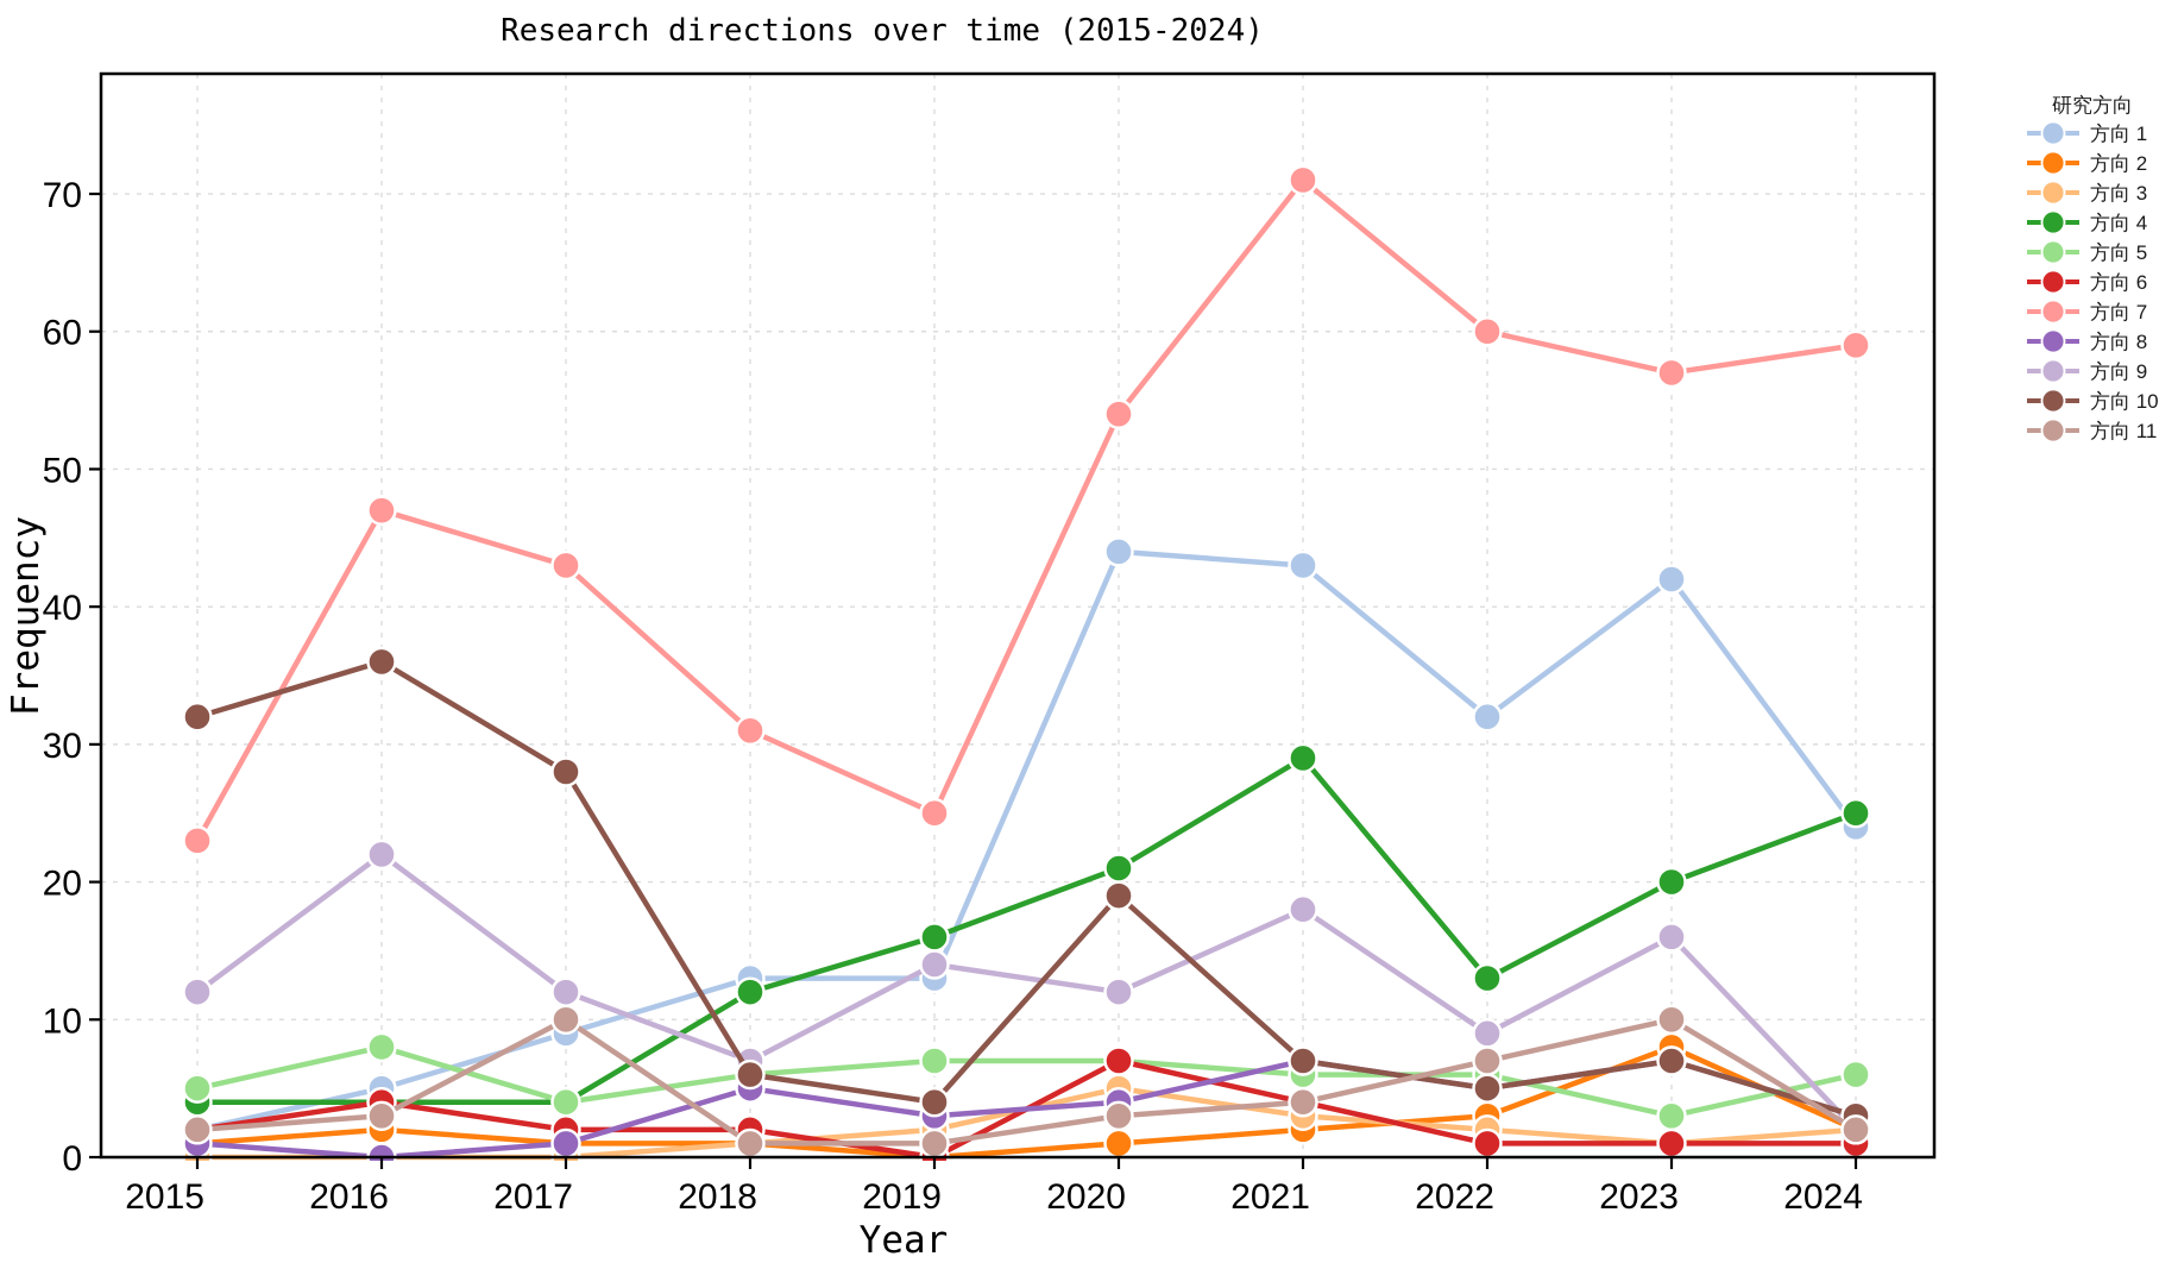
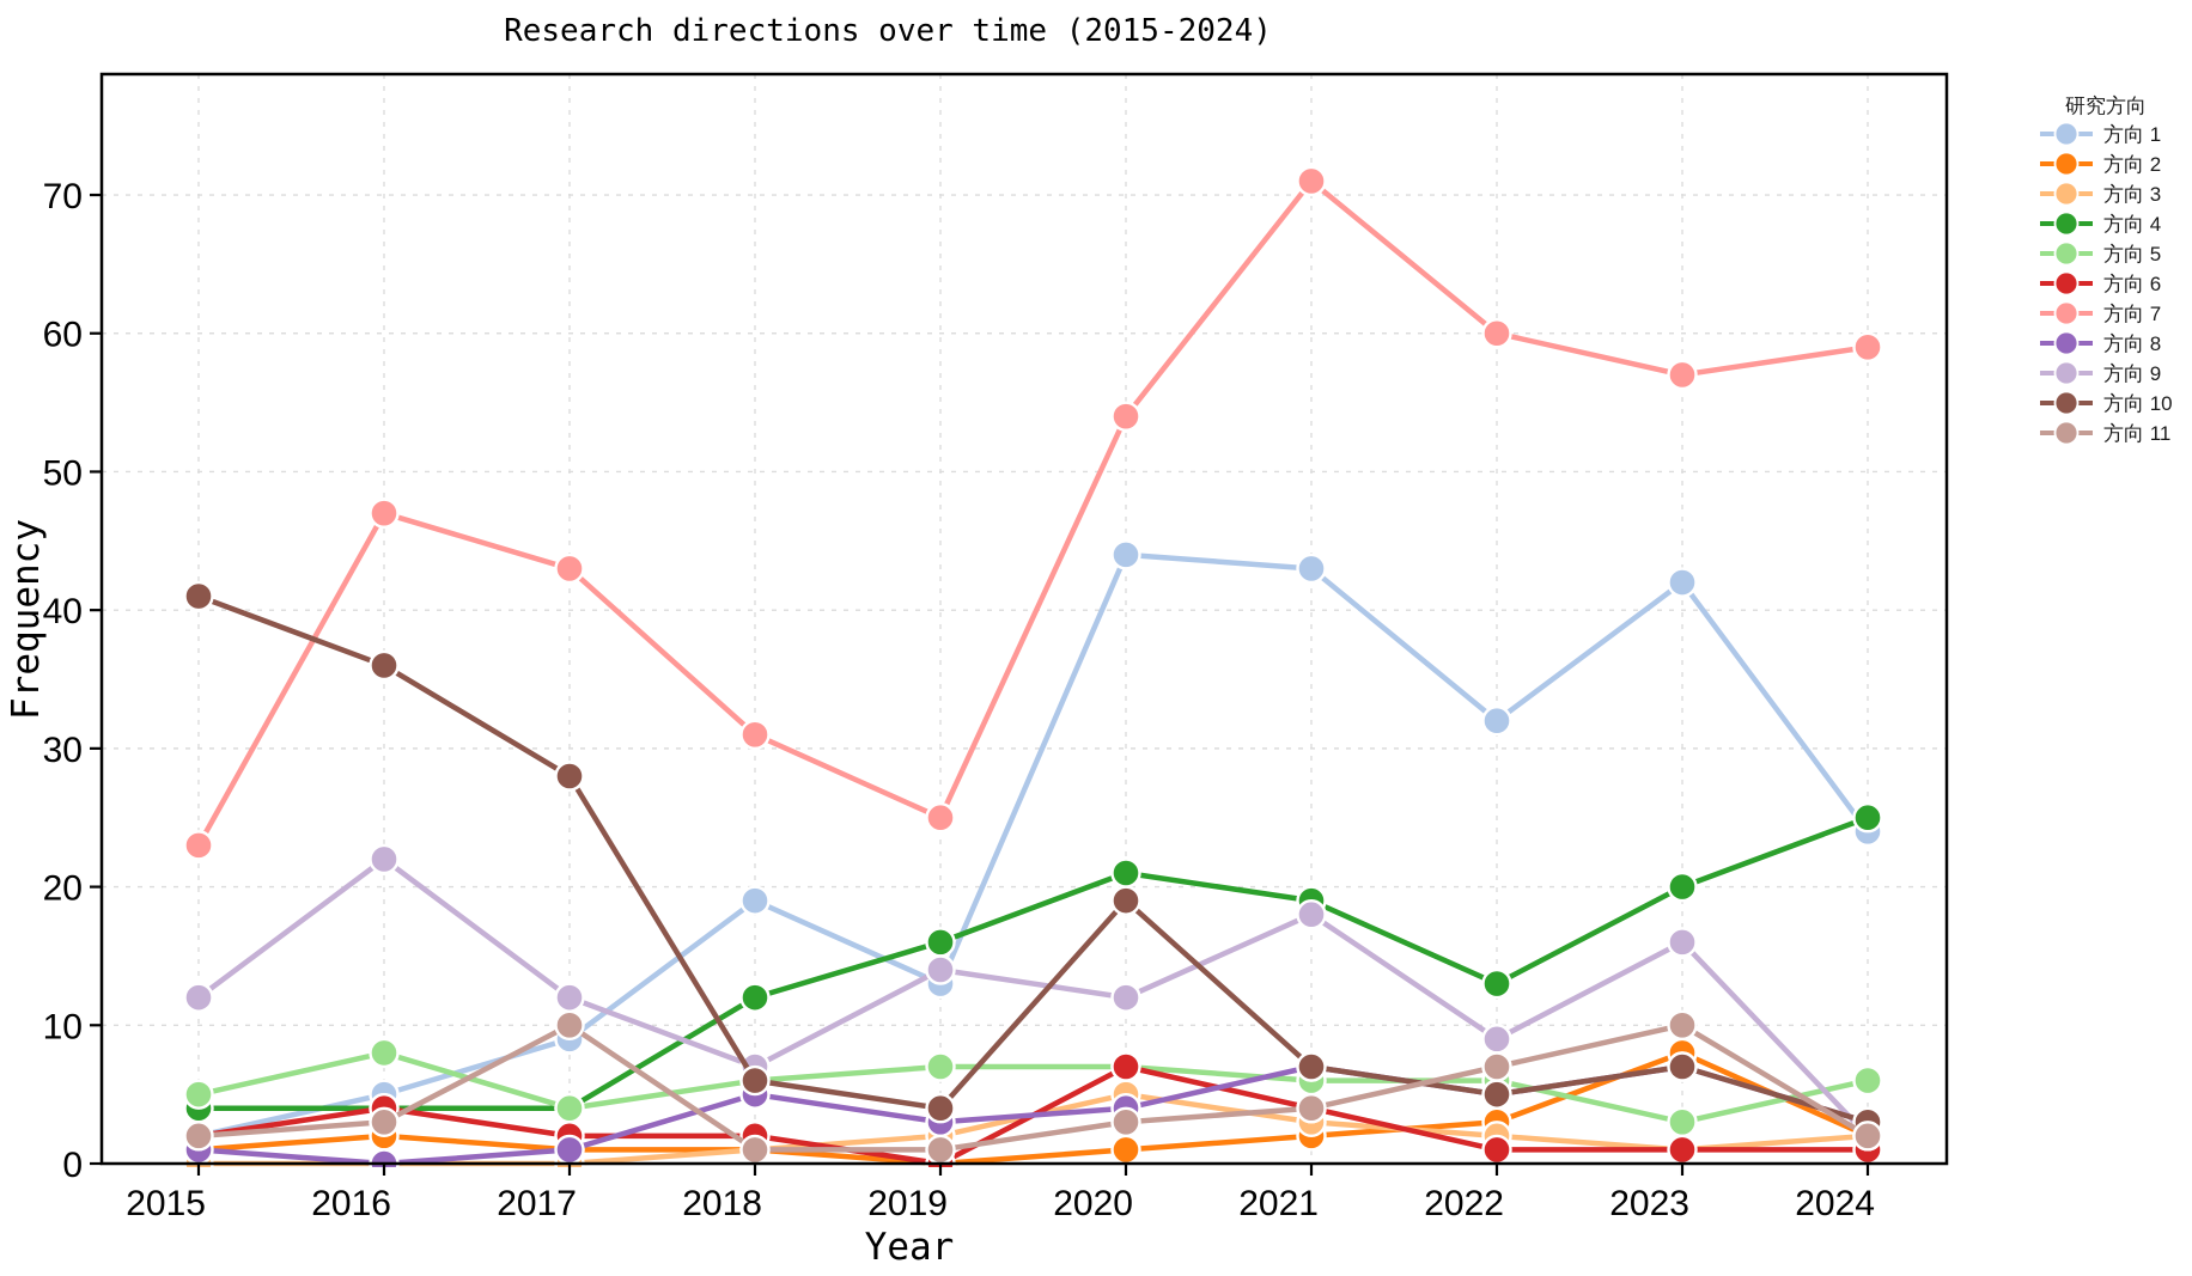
方向 10/2015: 32 -> 41
方向 1/2018: 13 -> 19
方向 4/2021: 29 -> 19
